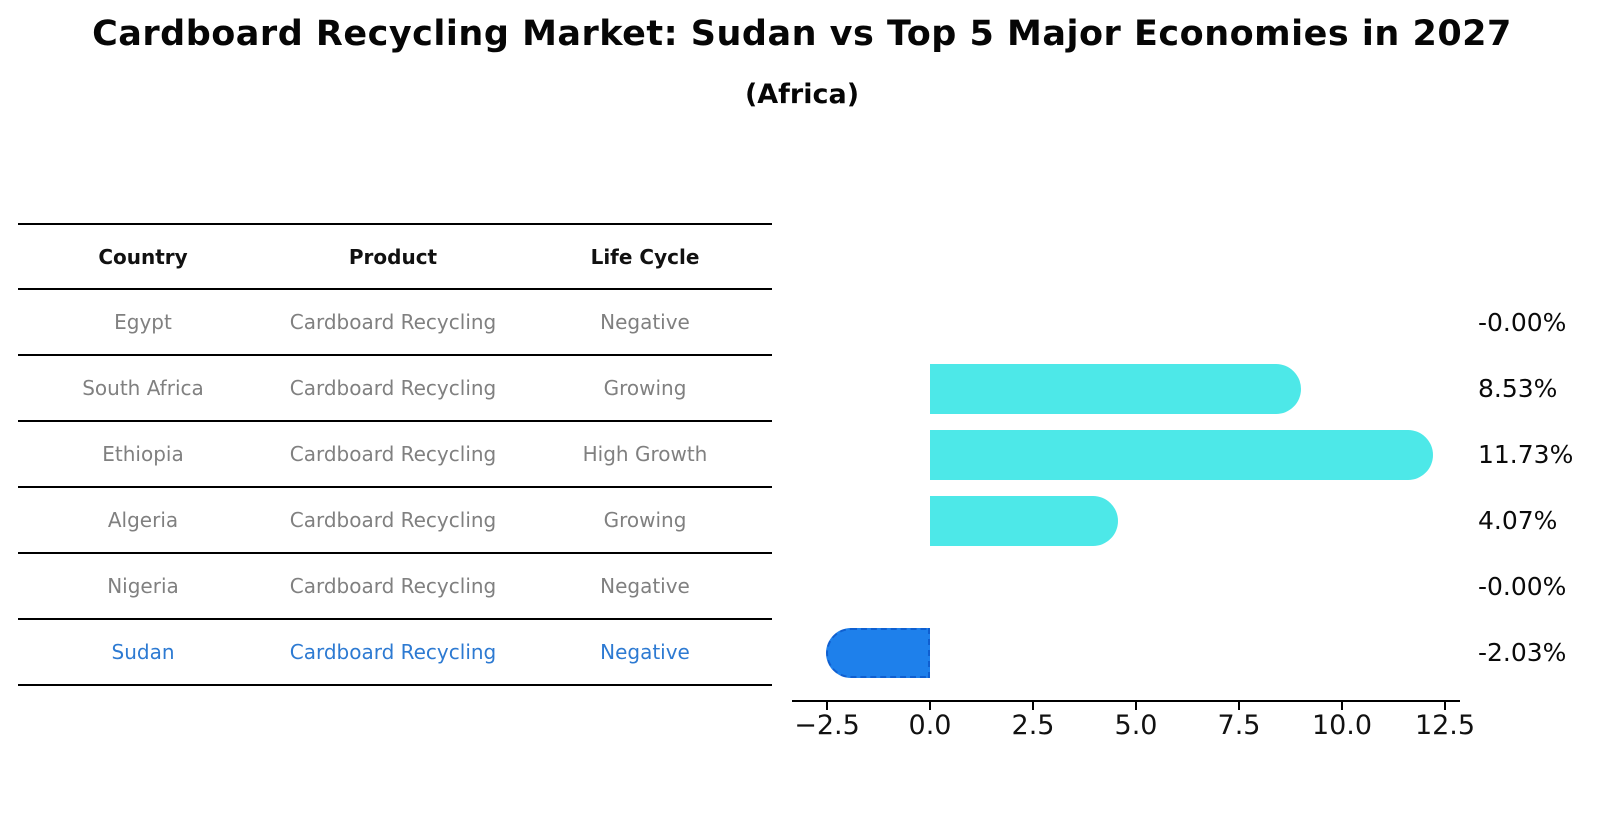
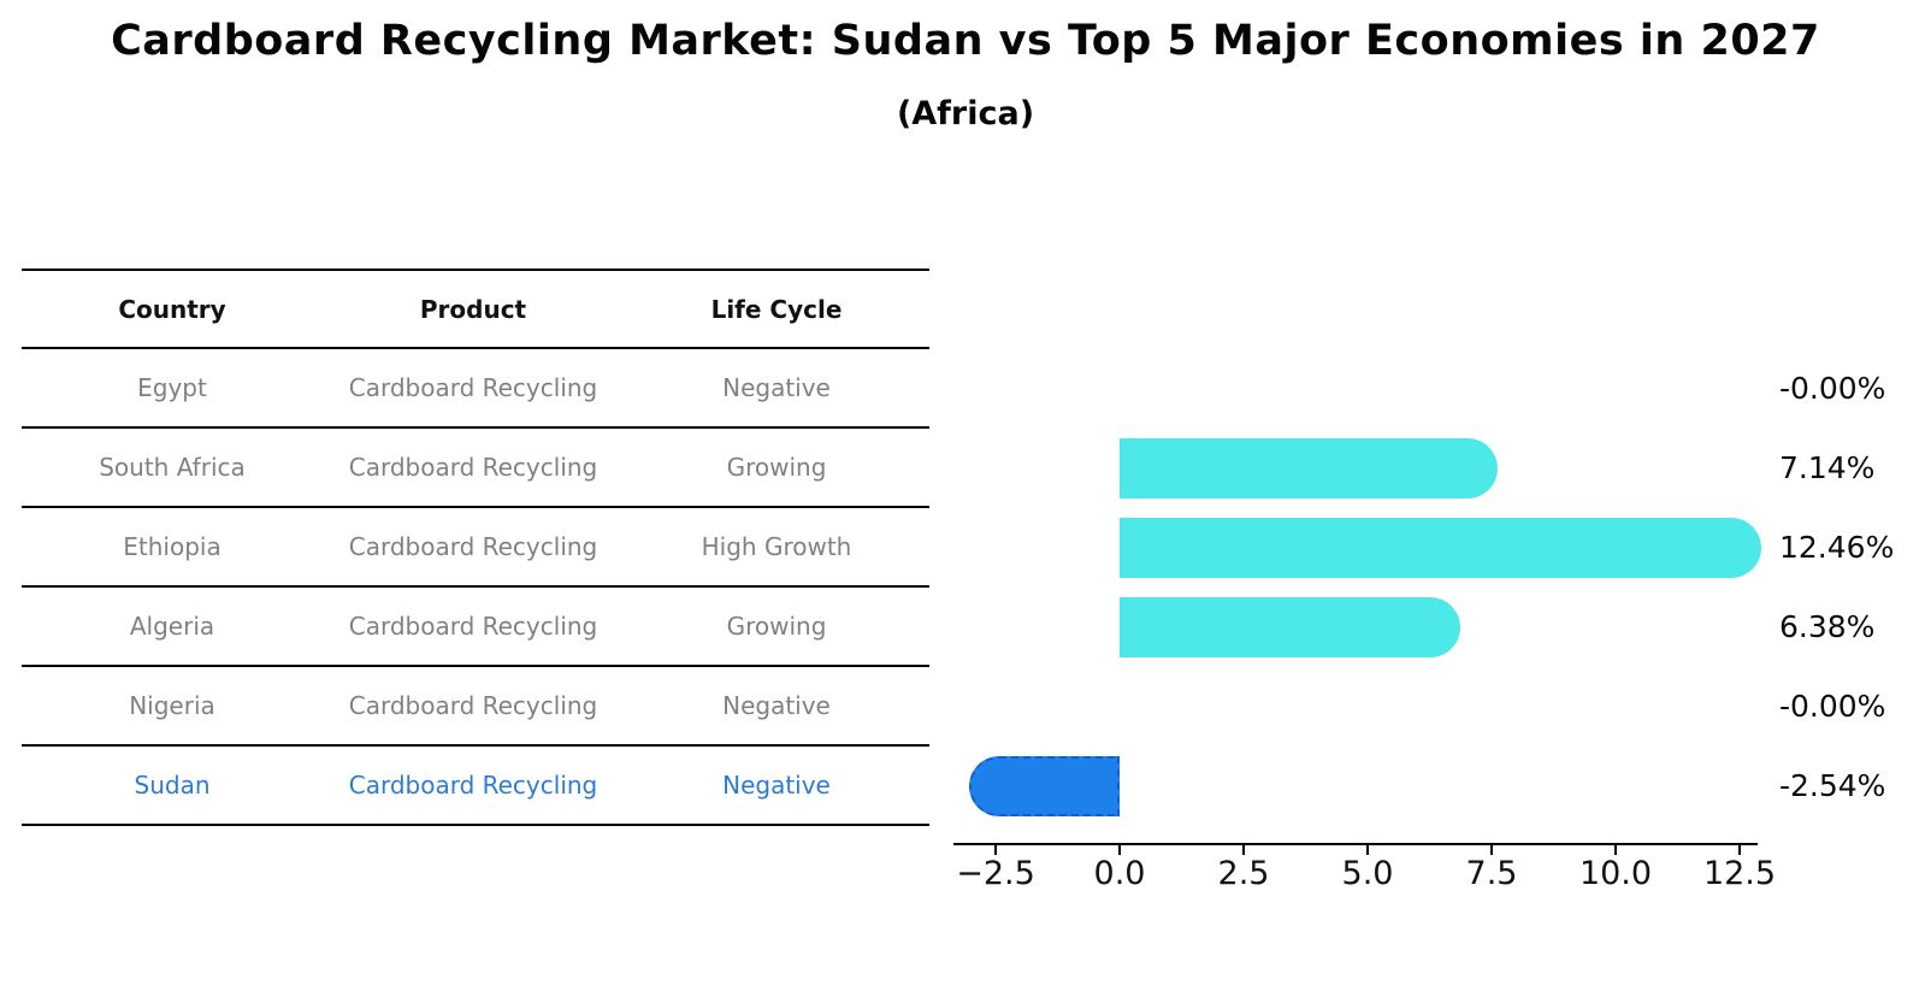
South Africa: 8.53% -> 7.14%
Ethiopia: 11.73% -> 12.46%
Algeria: 4.07% -> 6.38%
Sudan: -2.03% -> -2.54%
